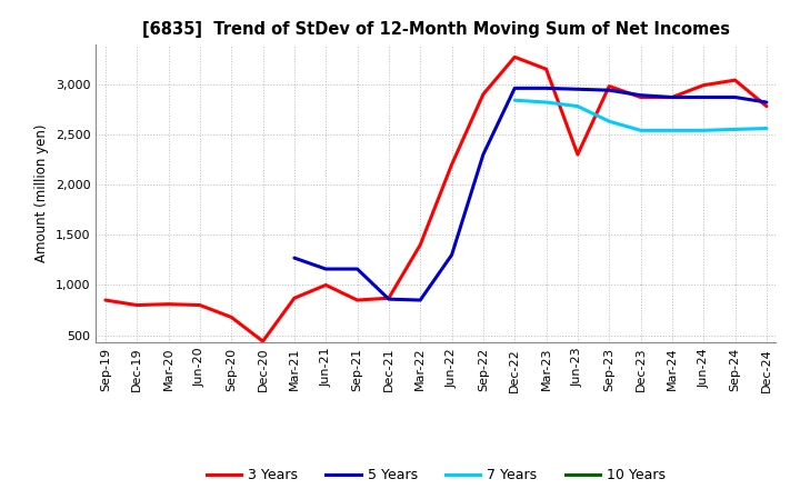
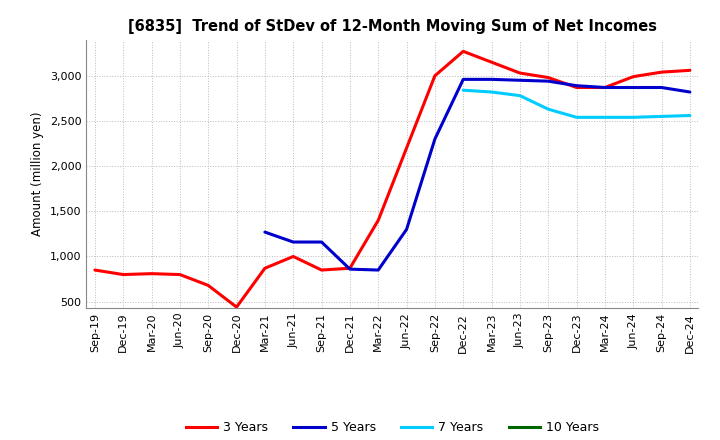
3 Years/Sep-22: 2,900 -> 3,000
3 Years/Jun-23: 2,300 -> 3,030
3 Years/Dec-24: 2,780 -> 3,060
